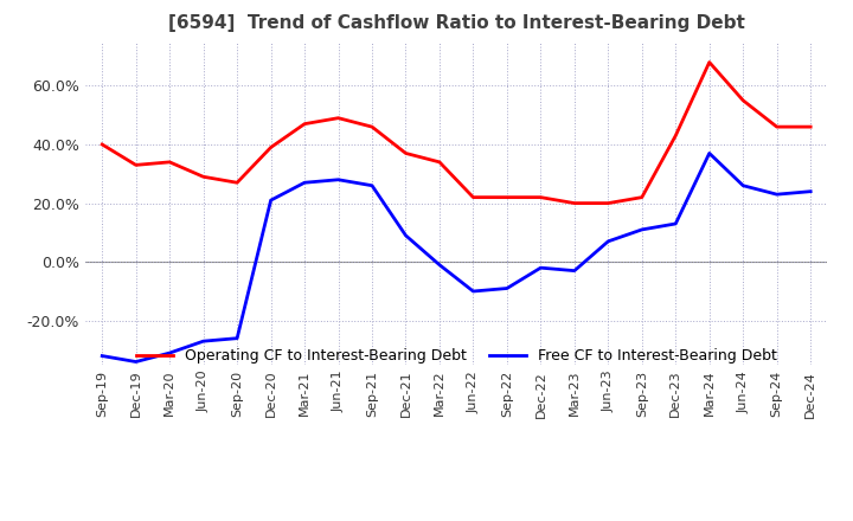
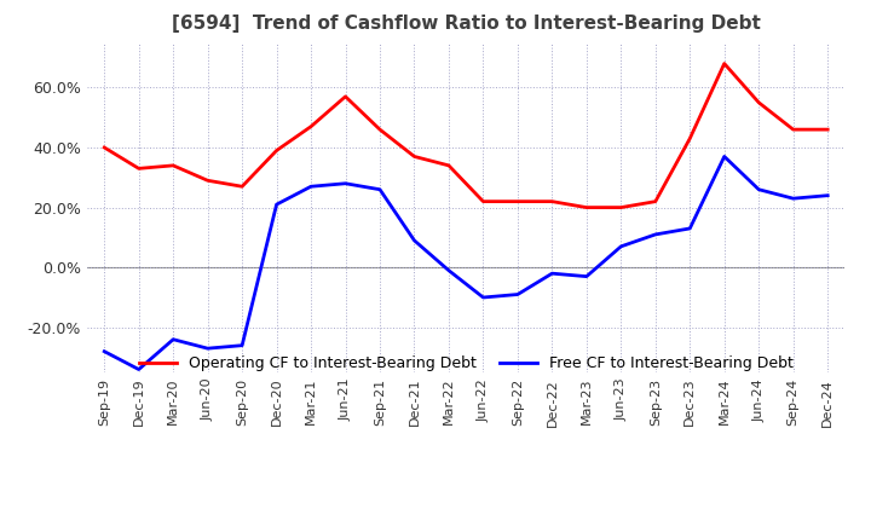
Free CF to Interest-Bearing Debt/Sep-19: -32% -> -28%
Free CF to Interest-Bearing Debt/Mar-20: -31% -> -24%
Operating CF to Interest-Bearing Debt/Jun-21: 49% -> 57%
